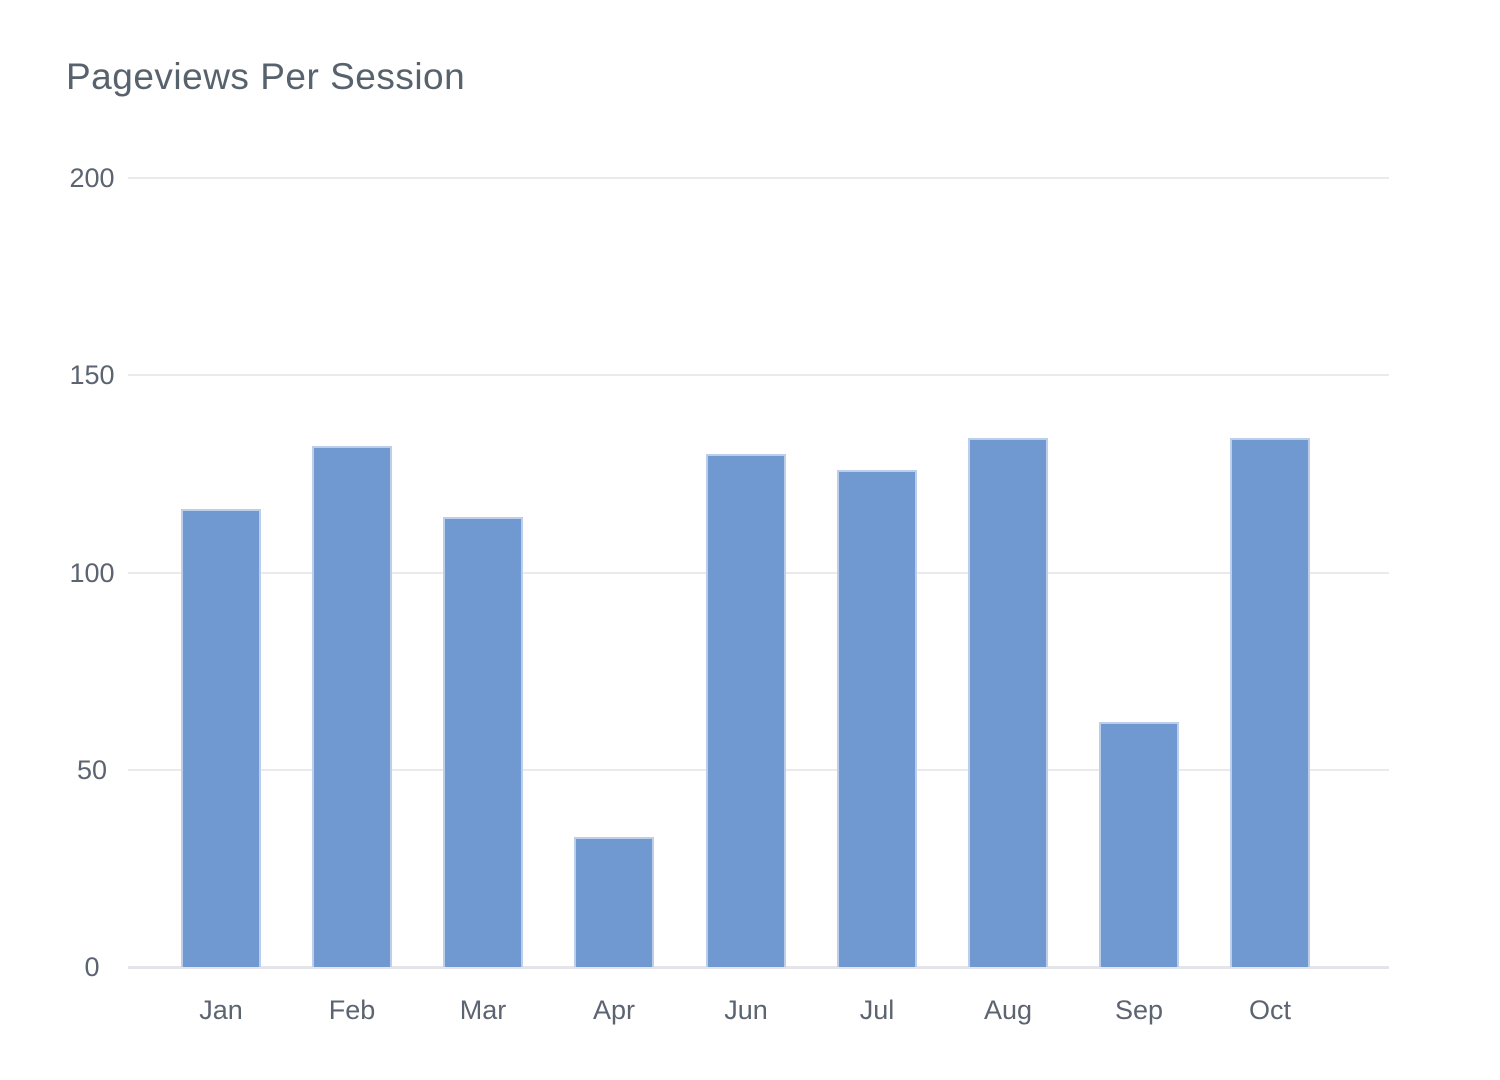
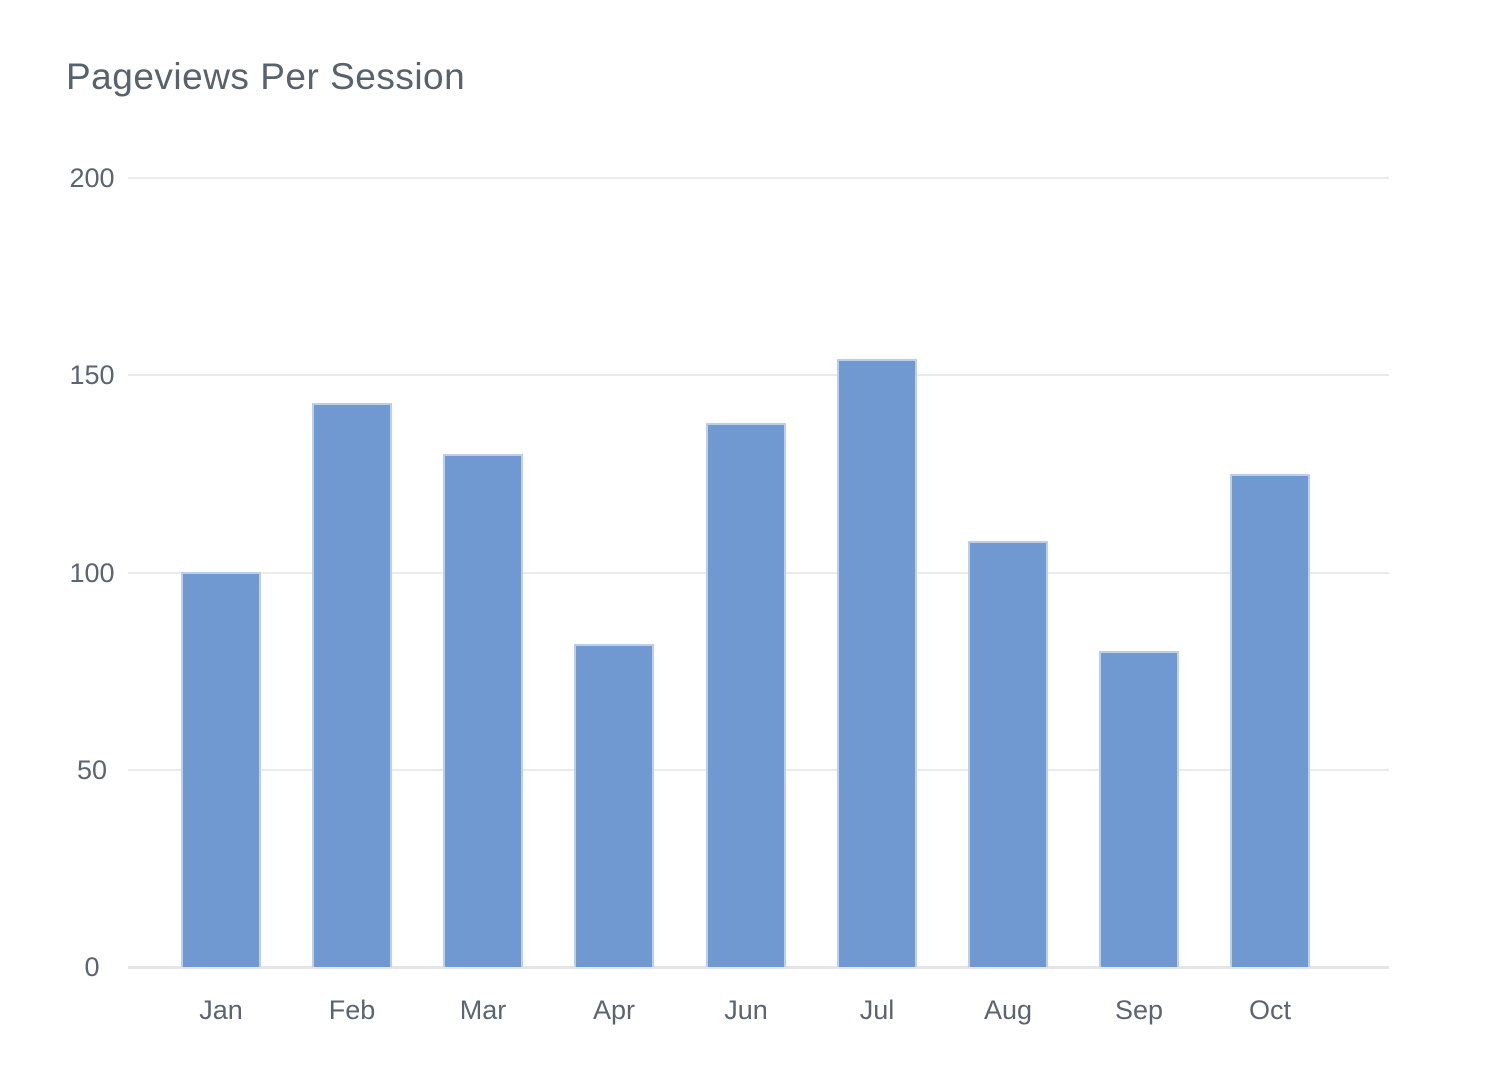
Jan: 116 -> 100
Feb: 132 -> 143
Mar: 114 -> 130
Apr: 33 -> 82
Jun: 130 -> 138
Jul: 126 -> 154
Aug: 134 -> 108
Sep: 62 -> 80
Oct: 134 -> 125
